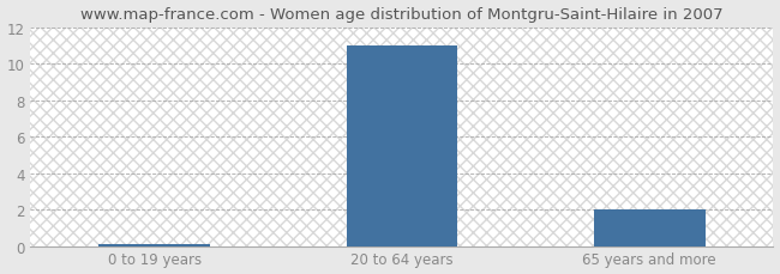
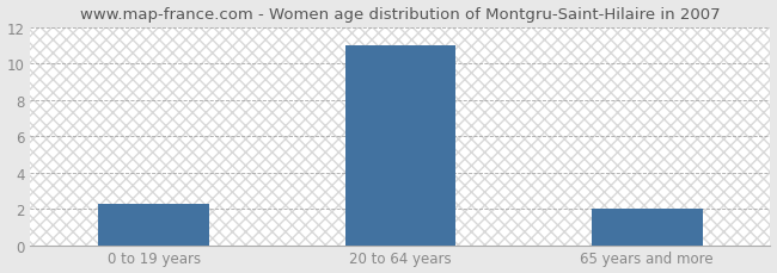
0 to 19 years: 0.1 -> 2.3
